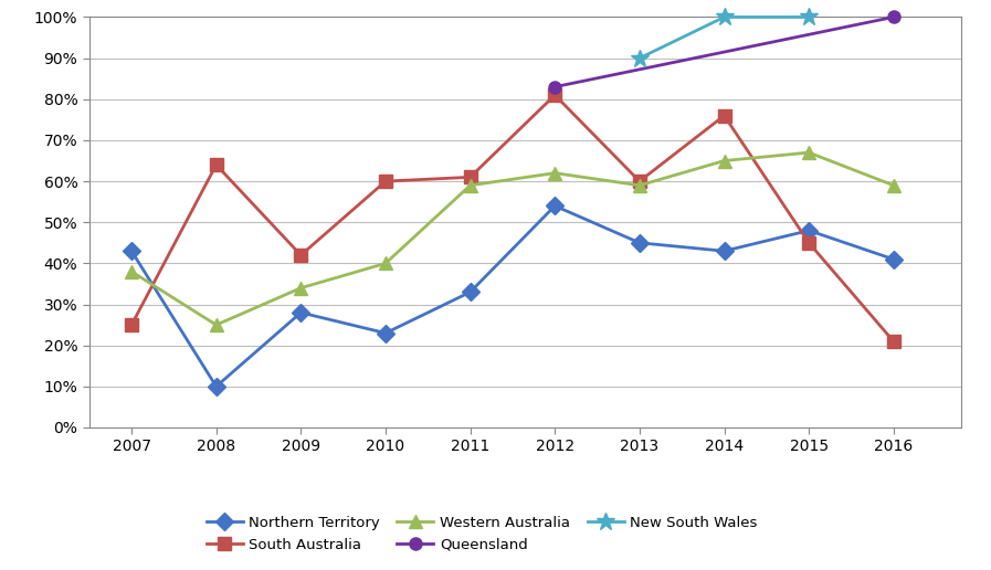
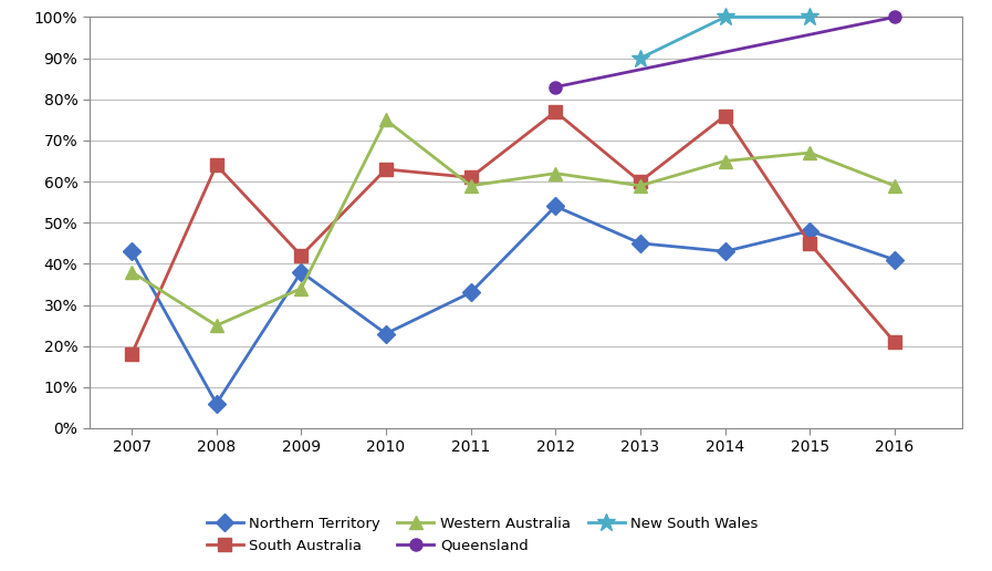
South Australia/2007: 25% -> 18%
Northern Territory/2008: 10% -> 6%
Northern Territory/2009: 28% -> 38%
South Australia/2010: 60% -> 63%
Western Australia/2010: 40% -> 75%
South Australia/2012: 81% -> 77%
